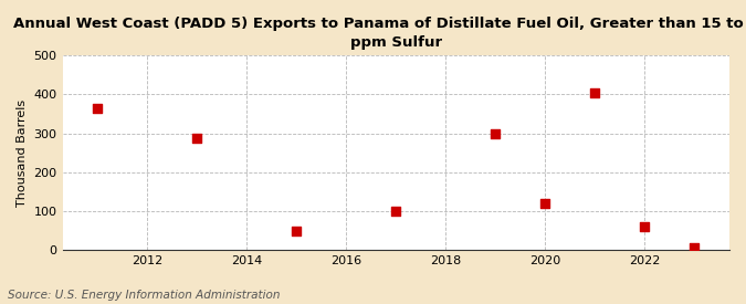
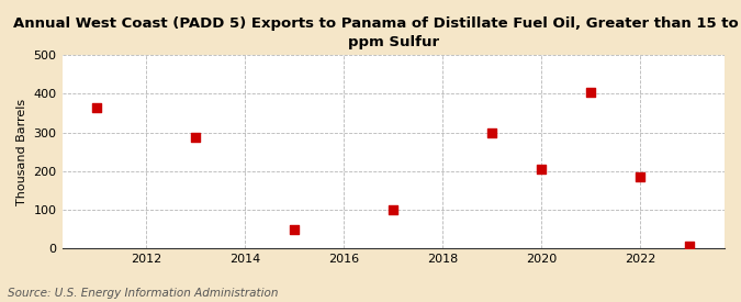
2020: 120 -> 205
2022: 60 -> 185
